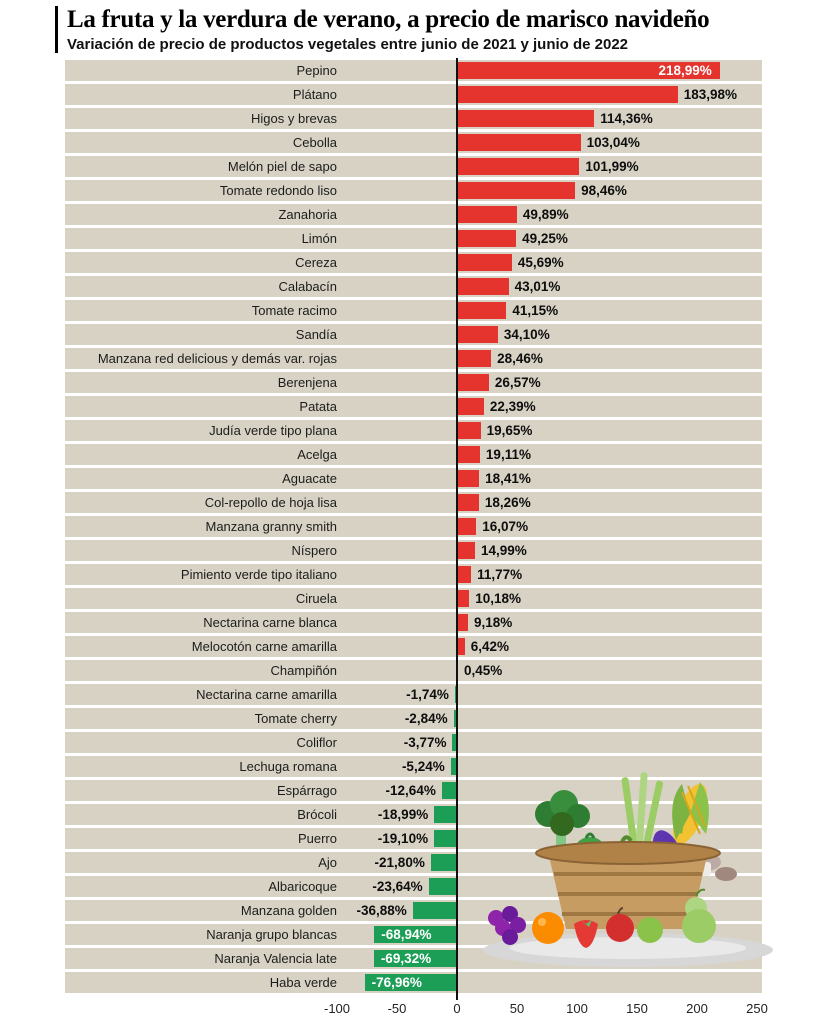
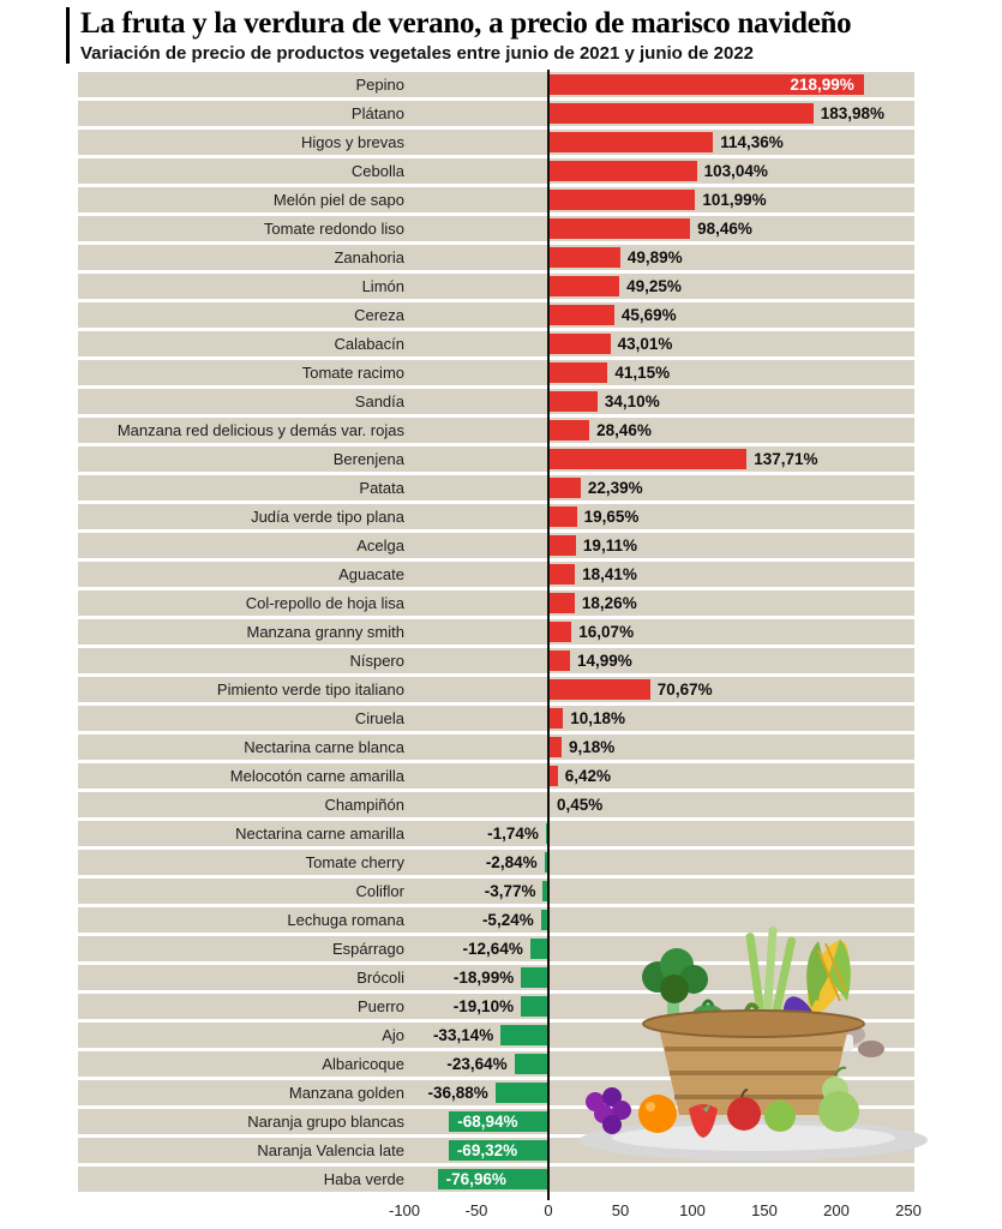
Berenjena: 26,57% -> 137,71%
Pimiento verde tipo italiano: 11,77% -> 70,67%
Ajo: -21,80% -> -33,14%
